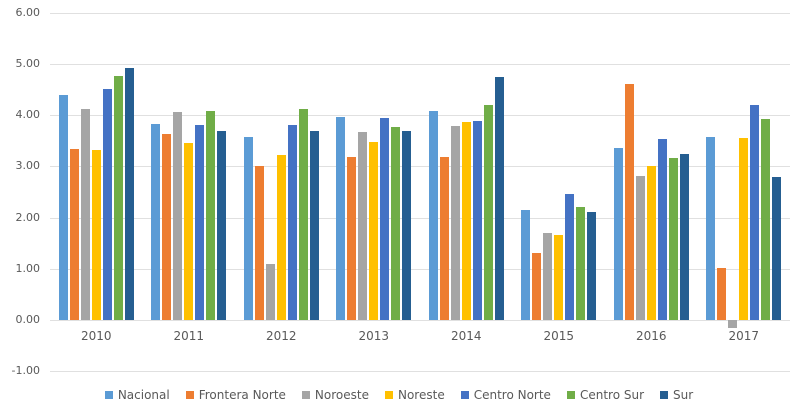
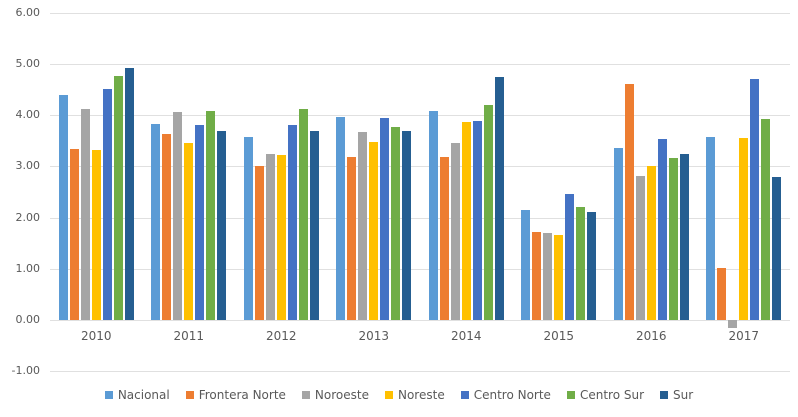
Noroeste/2012: 1.1 -> 3.2
Noroeste/2014: 3.8 -> 3.5
Frontera Norte/2015: 1.3 -> 1.7
Centro Norte/2017: 4.2 -> 4.7
